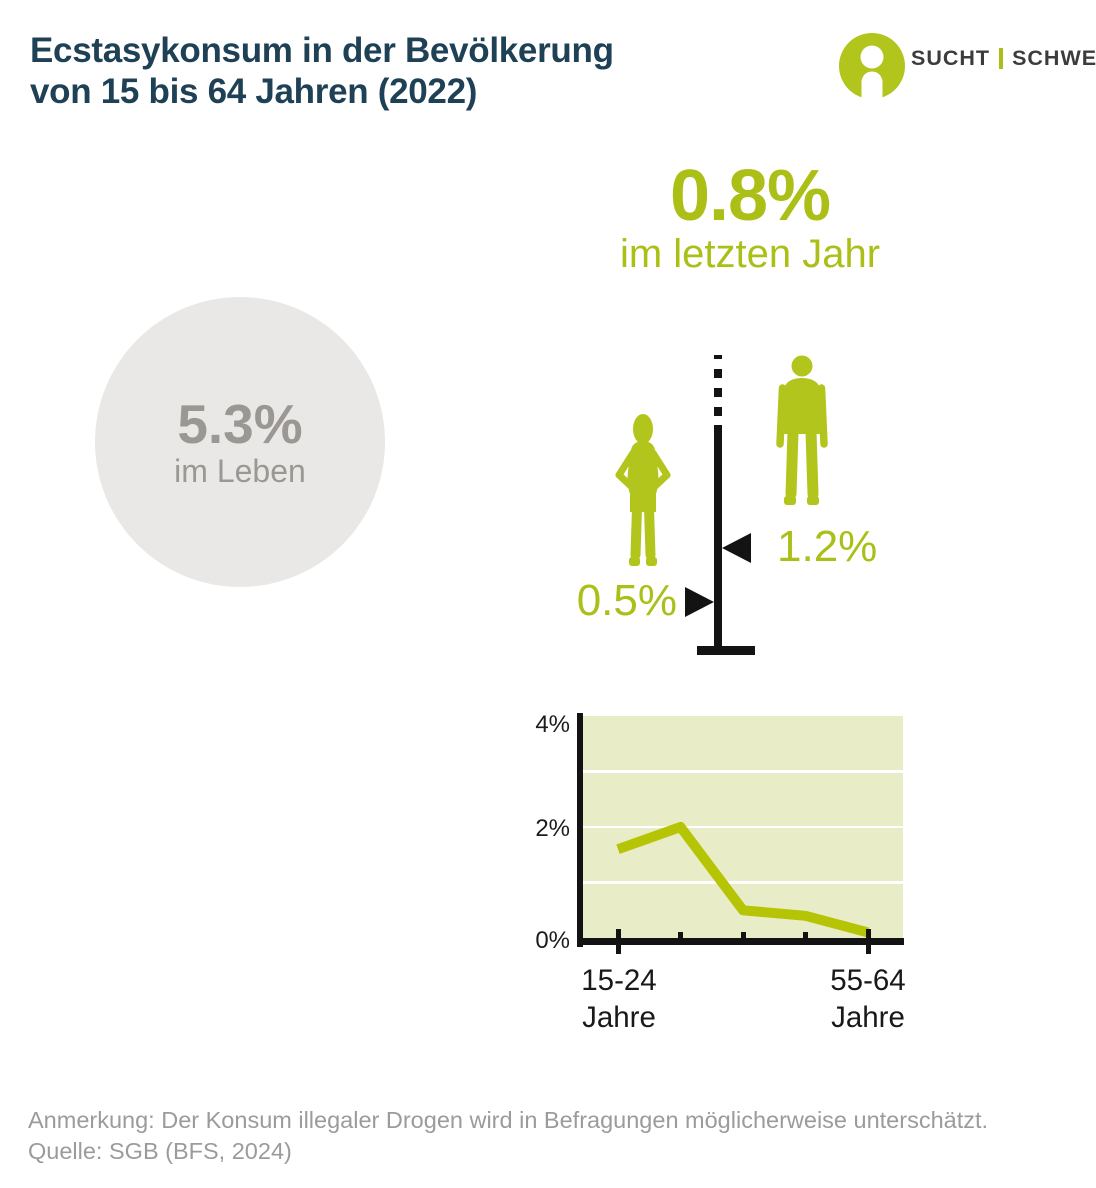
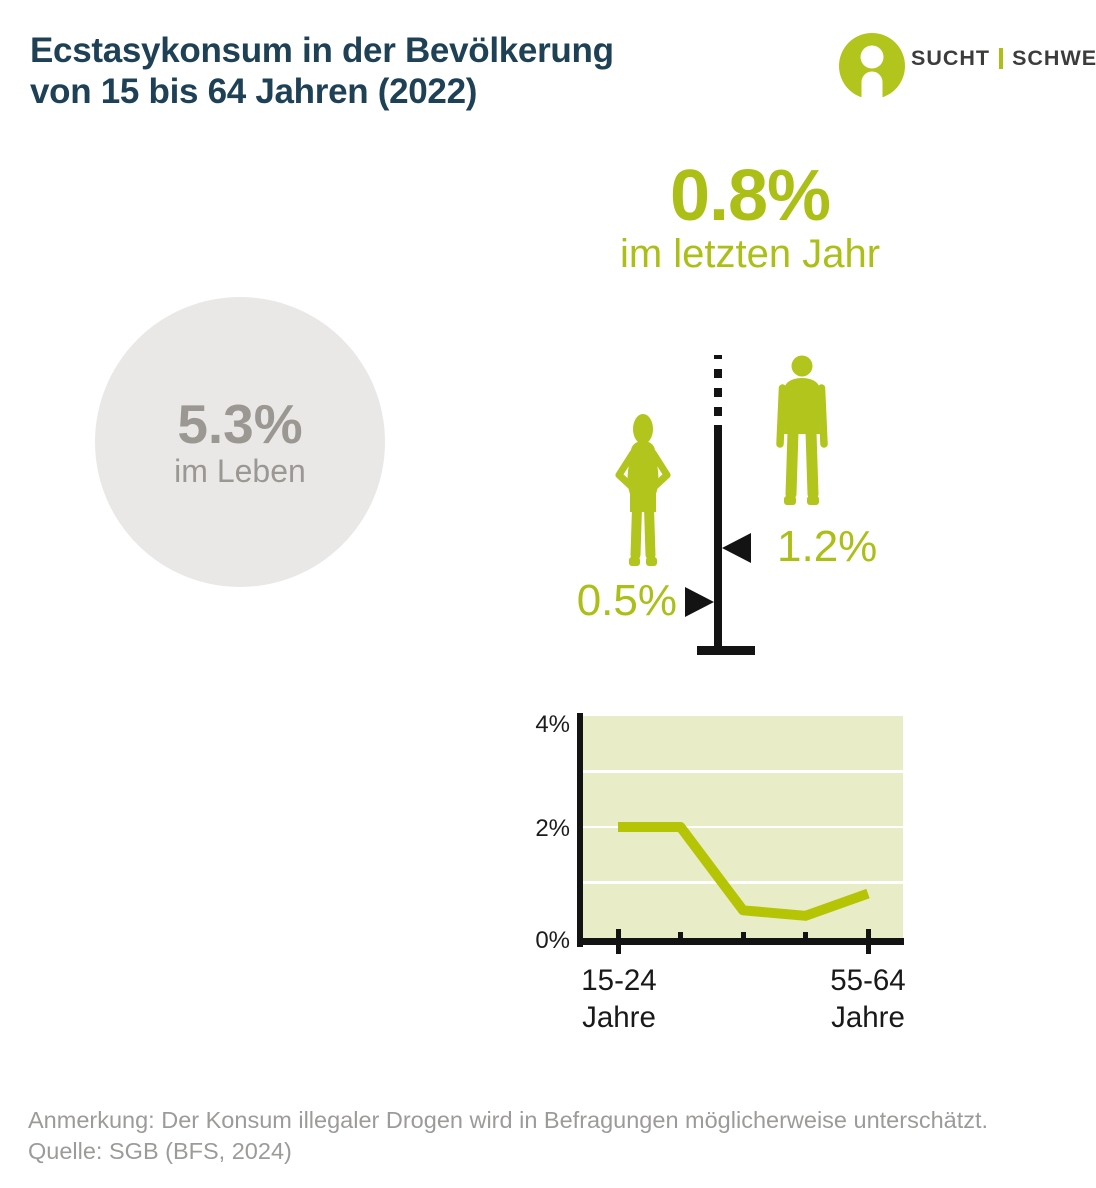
15-24 Jahre: 1.6% -> 2.0%
55-64 Jahre: 0.1% -> 0.8%
